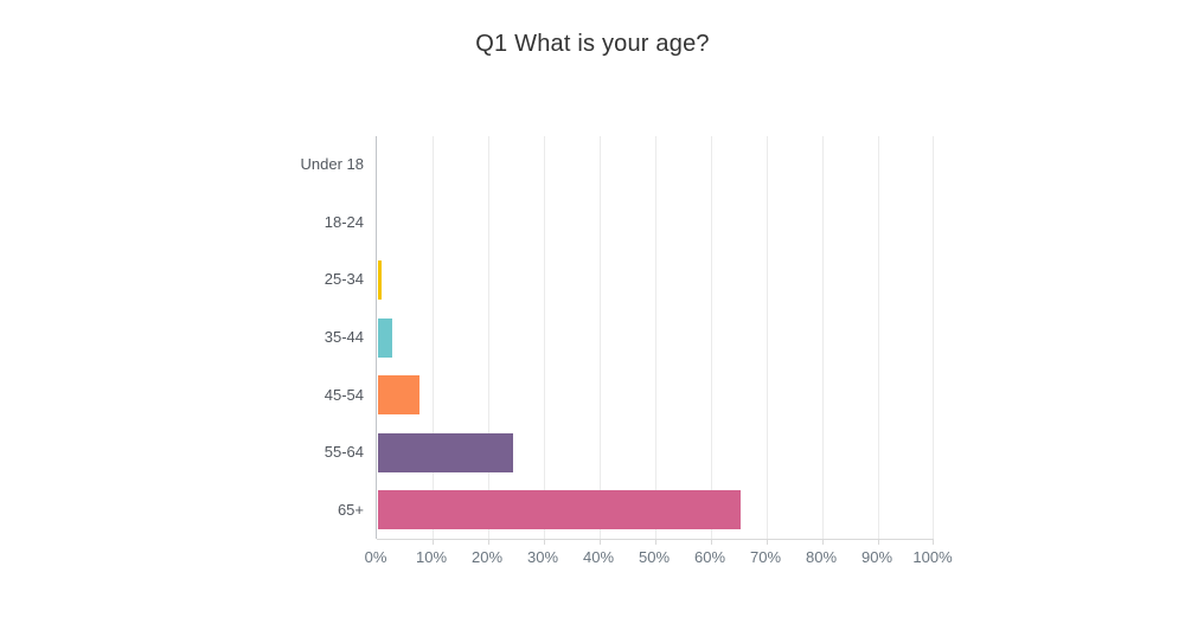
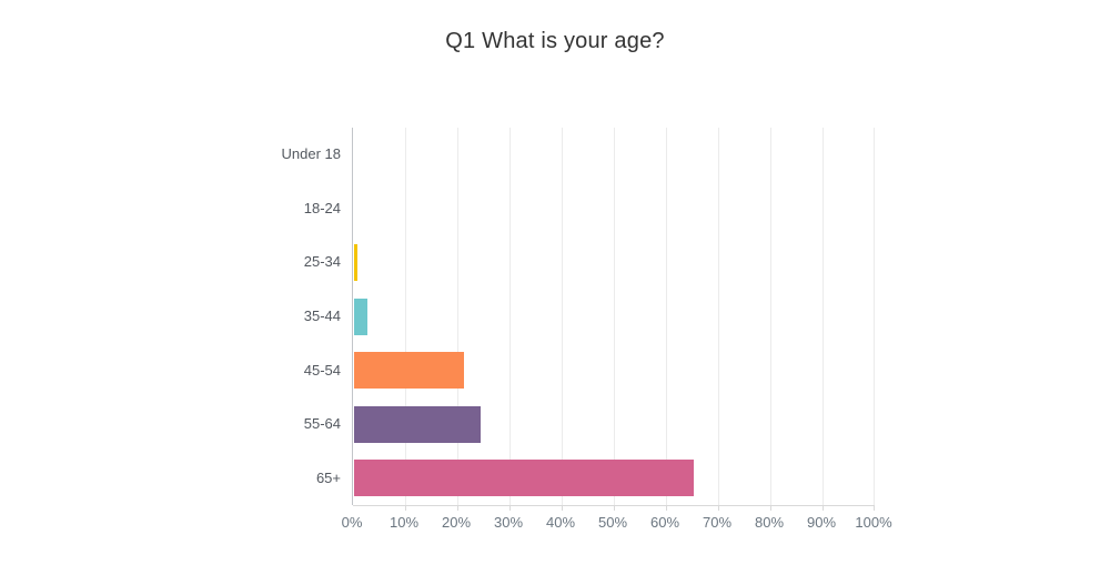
45-54: 8% -> 21%
